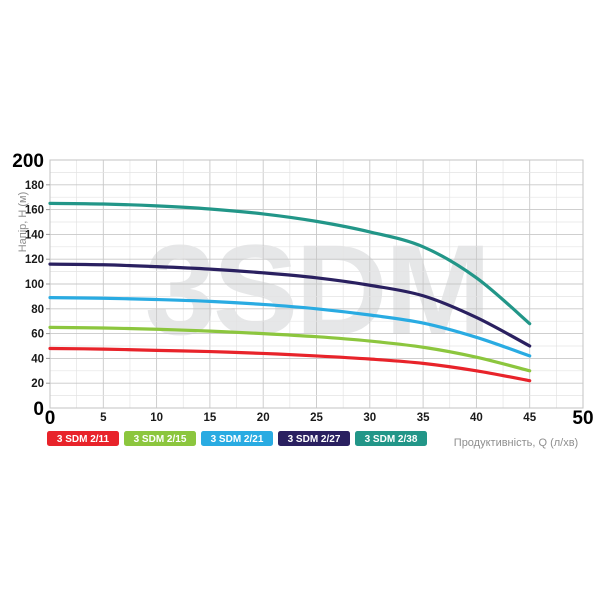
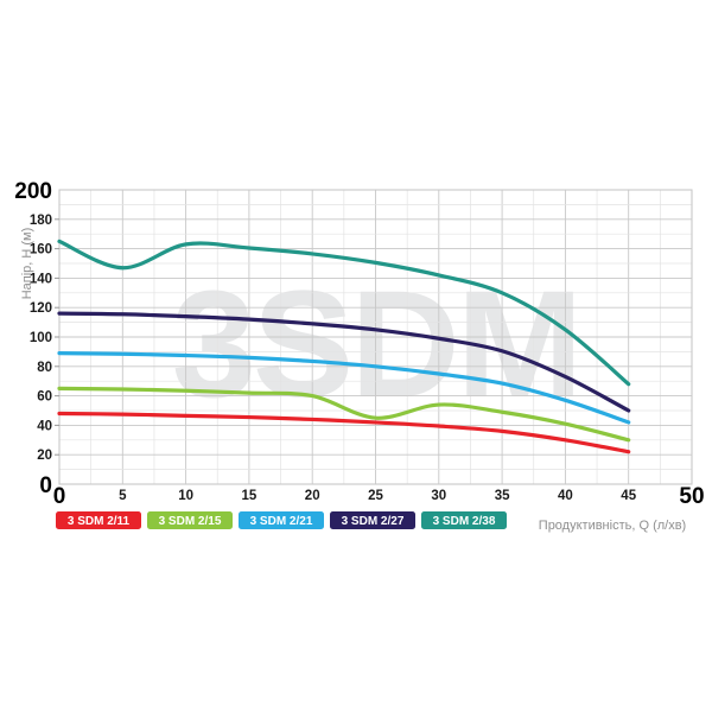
3 SDM 2/38/5: 164 -> 147
3 SDM 2/15/25: 58 -> 45
